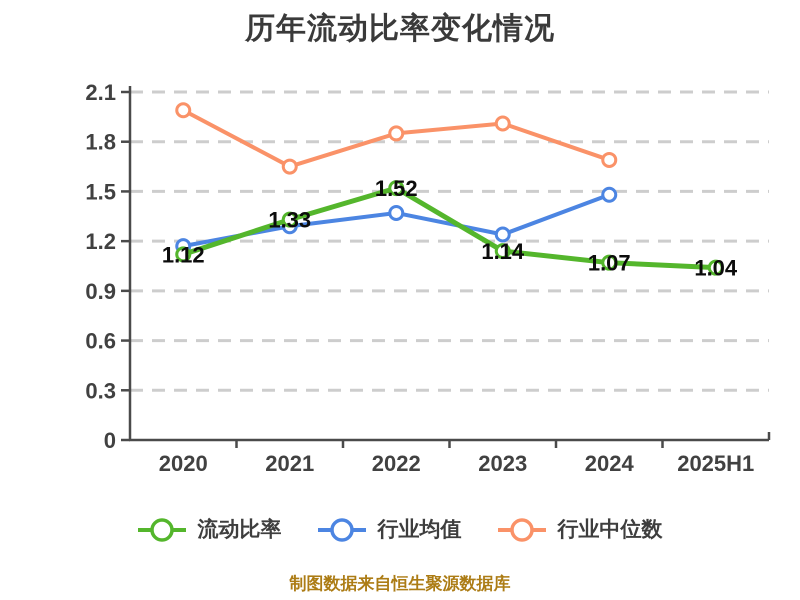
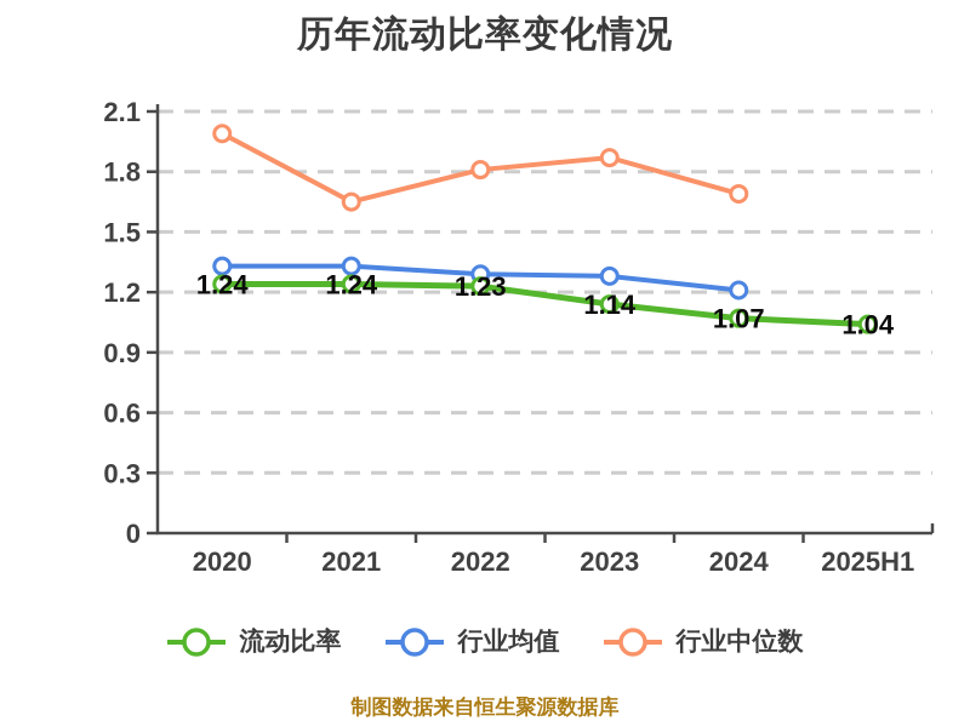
行业均值/2020: 1.17 -> 1.33
流动比率/2020: 1.12 -> 1.24
行业均值/2021: 1.29 -> 1.33
流动比率/2021: 1.33 -> 1.24
行业中位数/2022: 1.85 -> 1.81
行业均值/2022: 1.37 -> 1.29
流动比率/2022: 1.52 -> 1.23
行业中位数/2023: 1.91 -> 1.87
行业均值/2023: 1.24 -> 1.28
行业均值/2024: 1.48 -> 1.21
